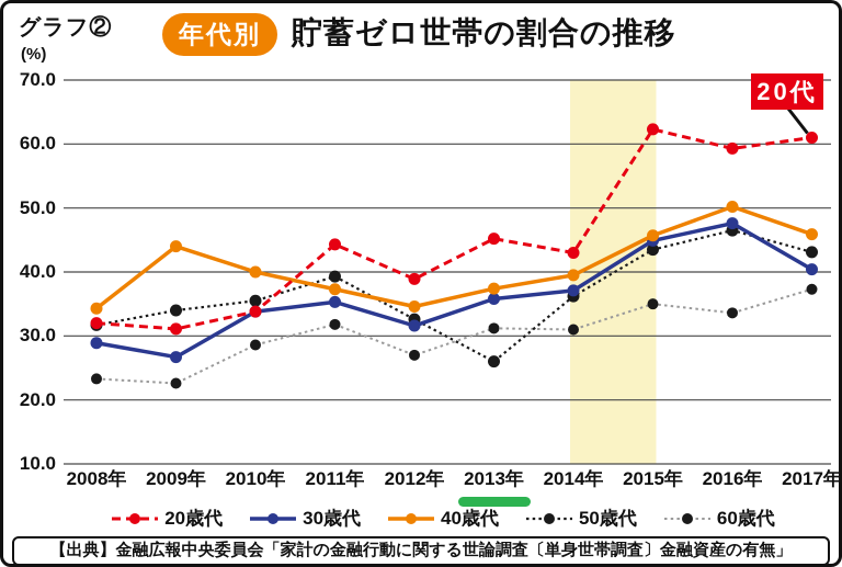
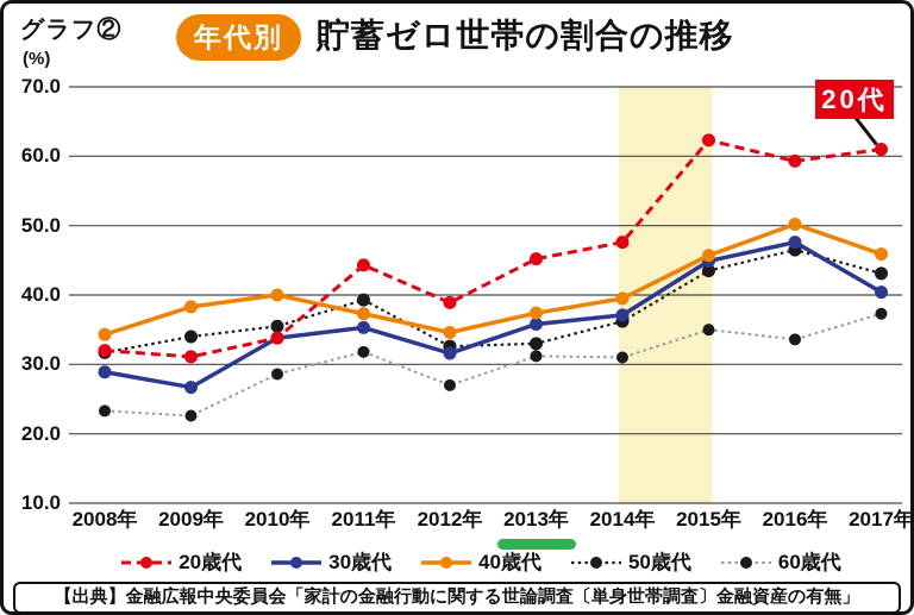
40歳代/2009年: 44 -> 38
50歳代/2013年: 26 -> 33
20歳代/2014年: 43 -> 48
